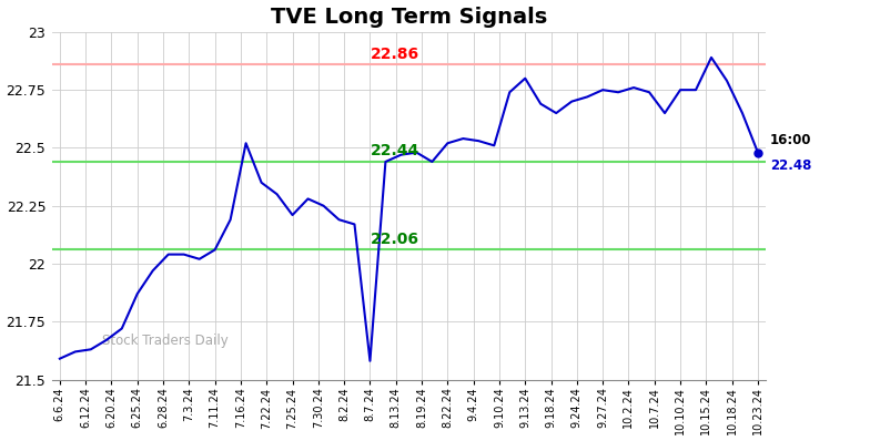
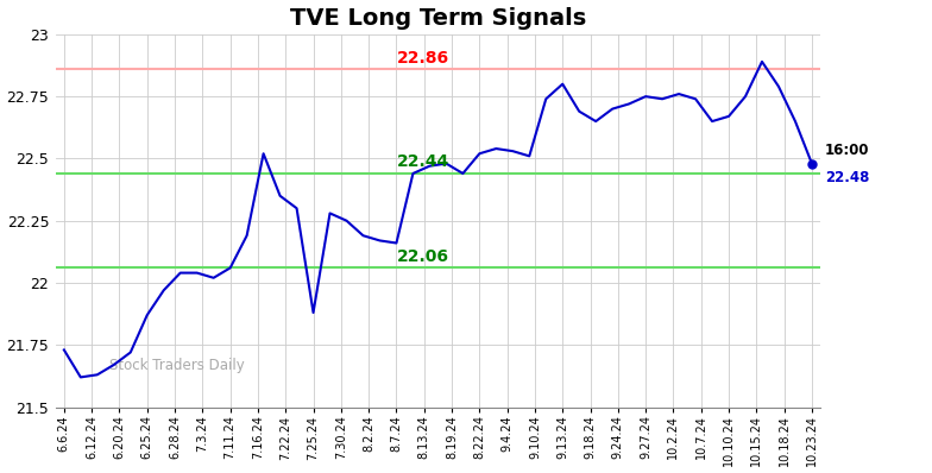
6.6.24: 21.59 -> 21.73
7.25.24: 22.21 -> 21.88
8.7.24: 21.58 -> 22.16
10.10.24: 22.75 -> 22.67
